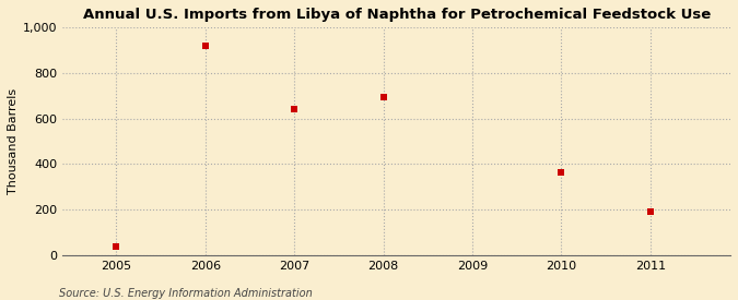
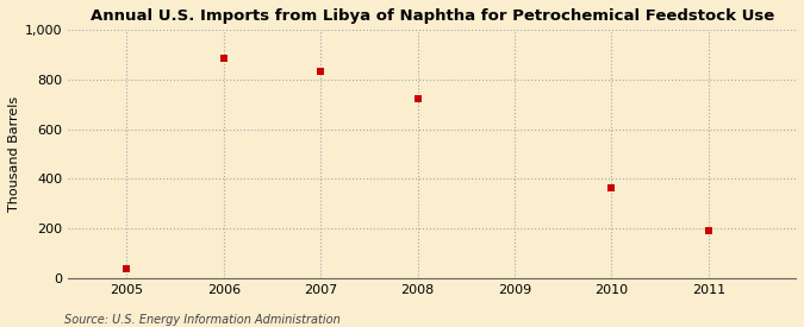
2006: 922 -> 885
2007: 643 -> 835
2008: 693 -> 725
